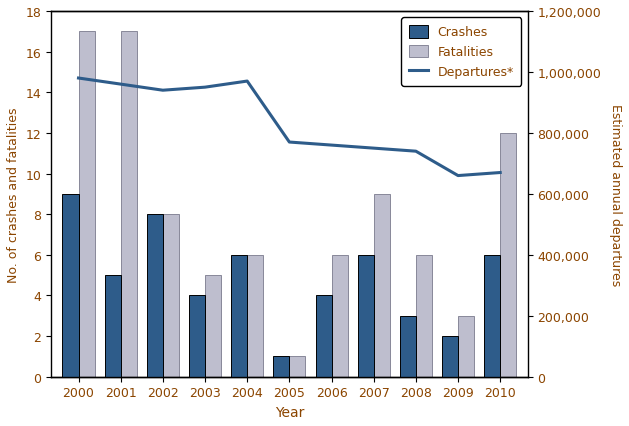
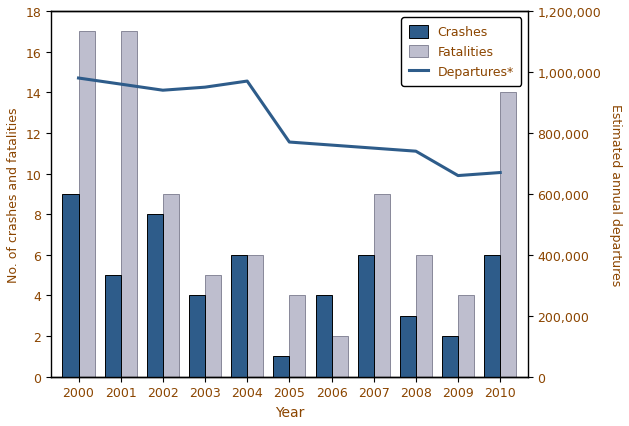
Fatalities/2002: 8 -> 9
Fatalities/2005: 1 -> 4
Fatalities/2006: 6 -> 2
Fatalities/2009: 3 -> 4
Fatalities/2010: 12 -> 14
